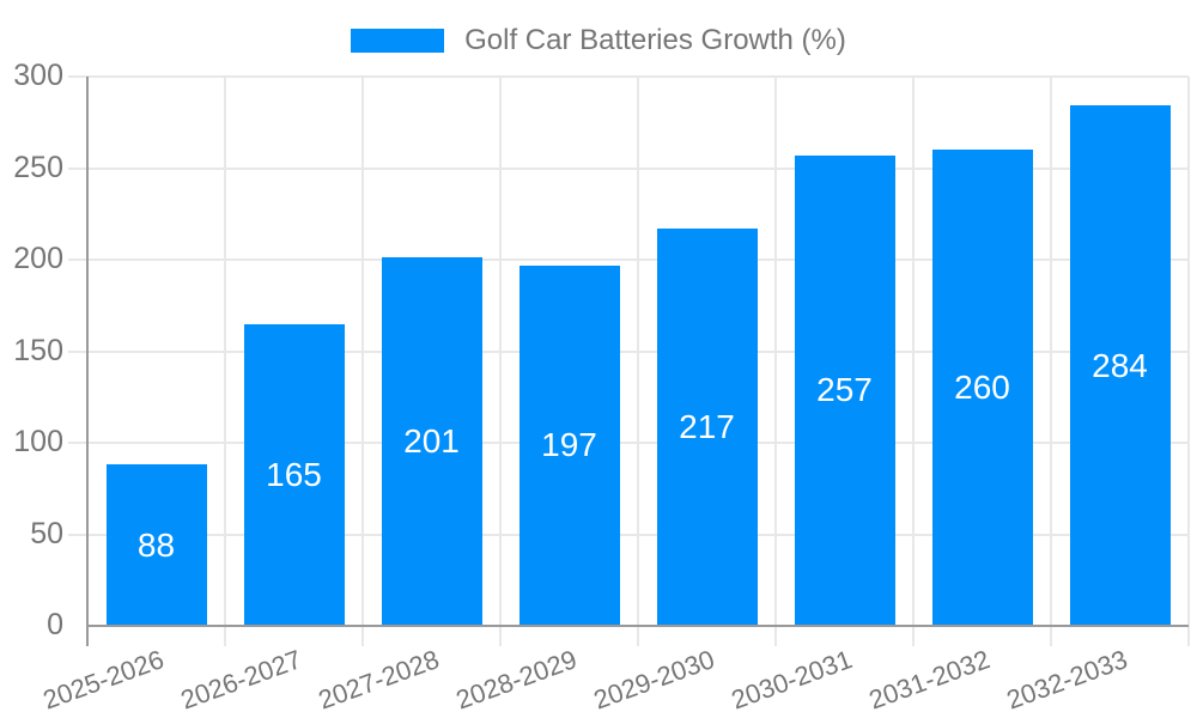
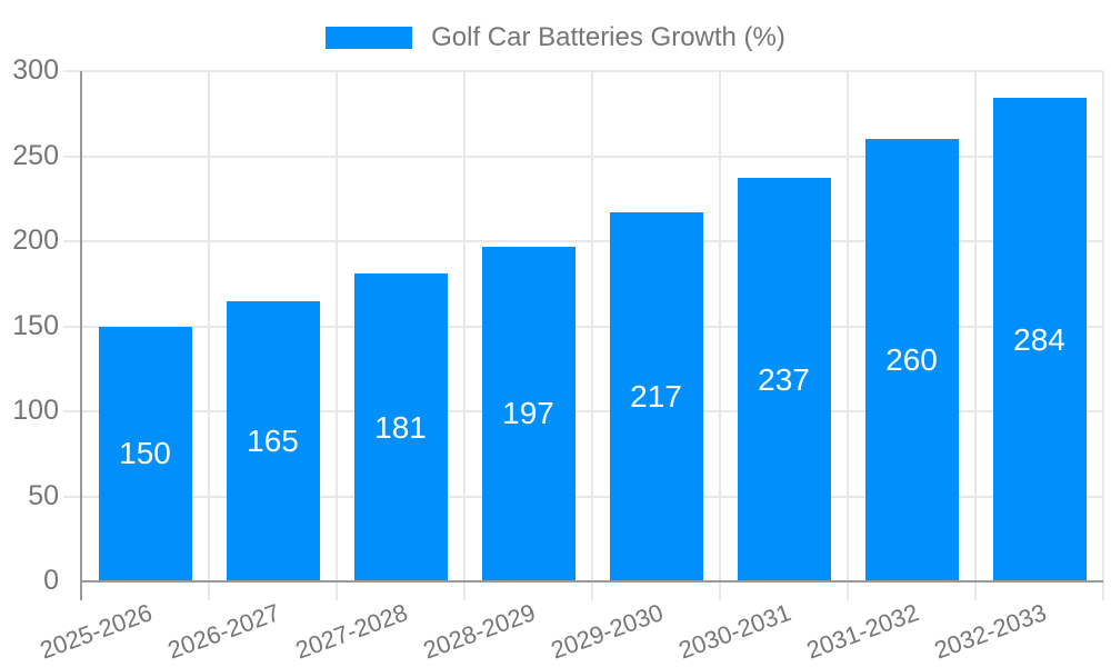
2025-2026: 88 -> 150
2027-2028: 201 -> 181
2030-2031: 257 -> 237
